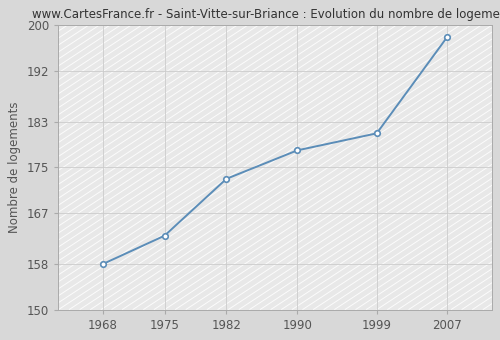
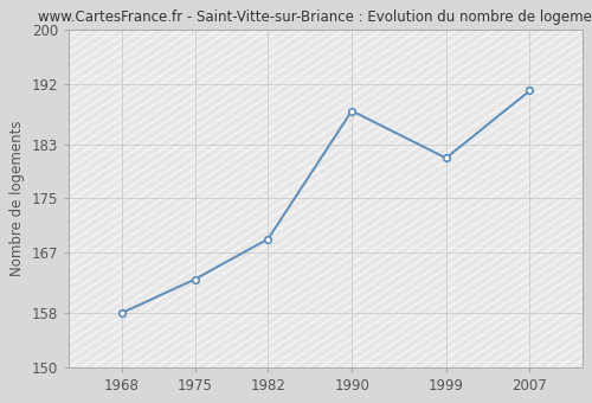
1982: 173 -> 169
1990: 178 -> 188
2007: 198 -> 191
